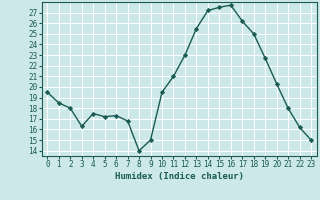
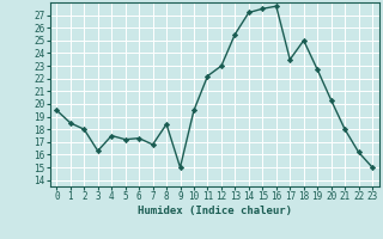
8: 14.0 -> 18.4
11: 21.0 -> 22.2
17: 26.2 -> 23.5
